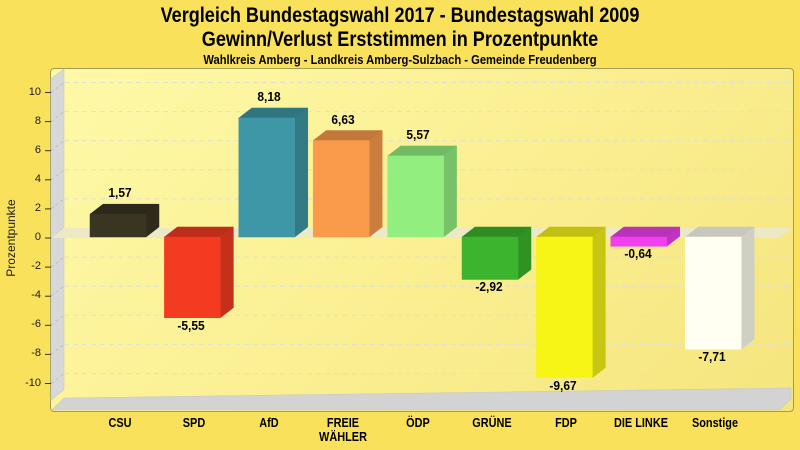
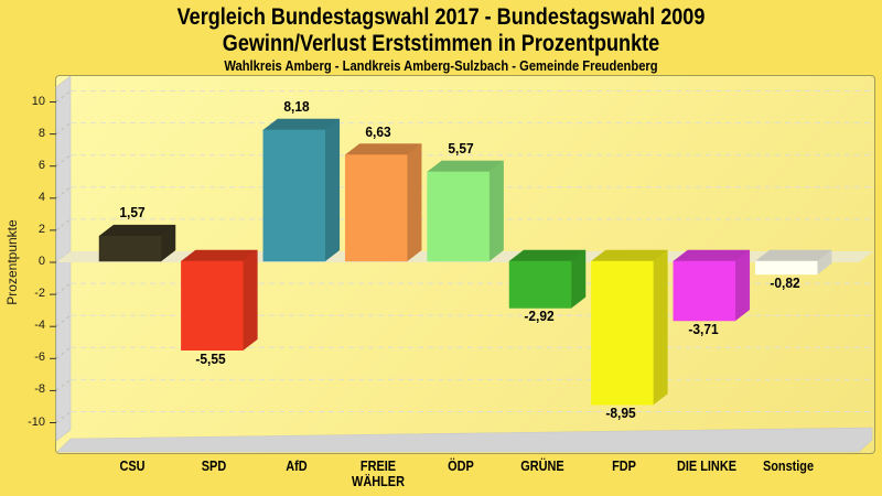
FDP: -9,67 -> -8,95
DIE LINKE: -0,64 -> -3,71
Sonstige: -7,71 -> -0,82
